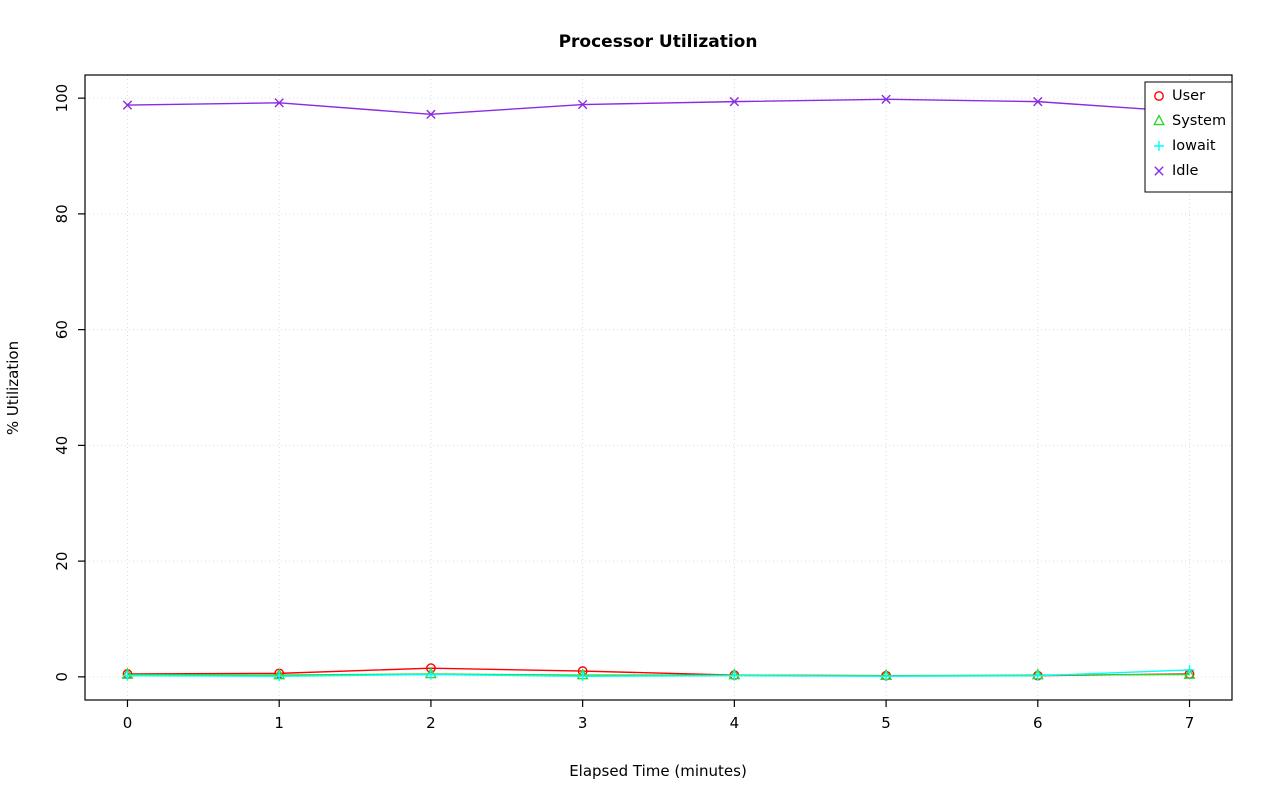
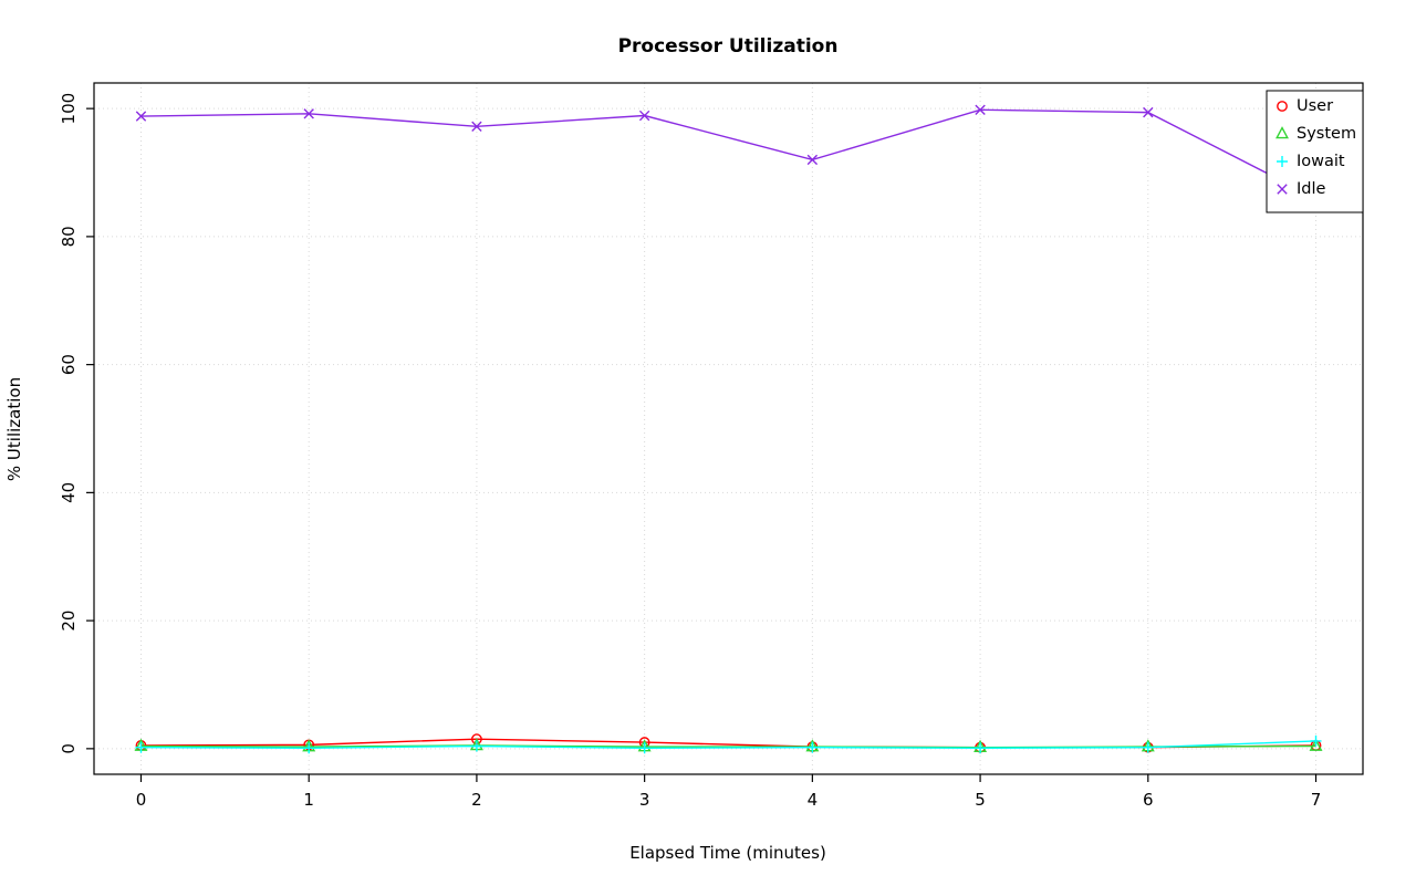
Idle/4: 99 -> 92
Idle/7: 98 -> 86
